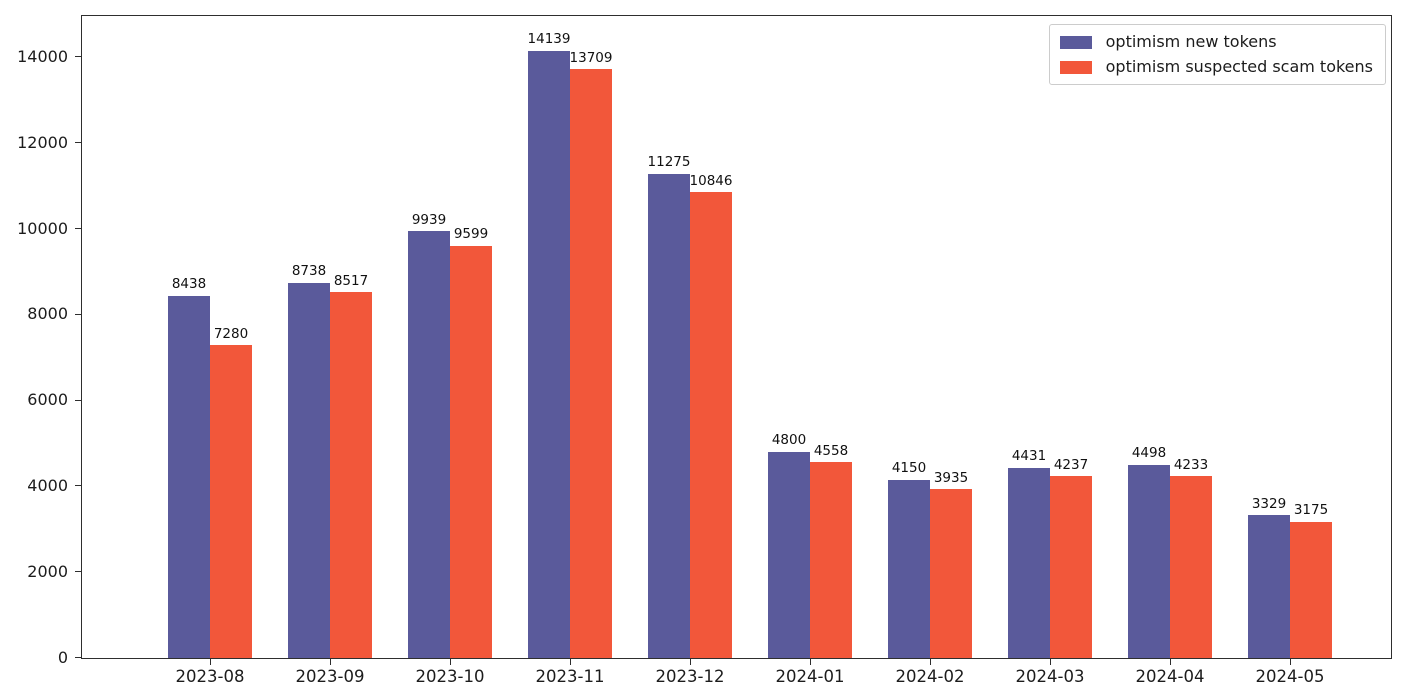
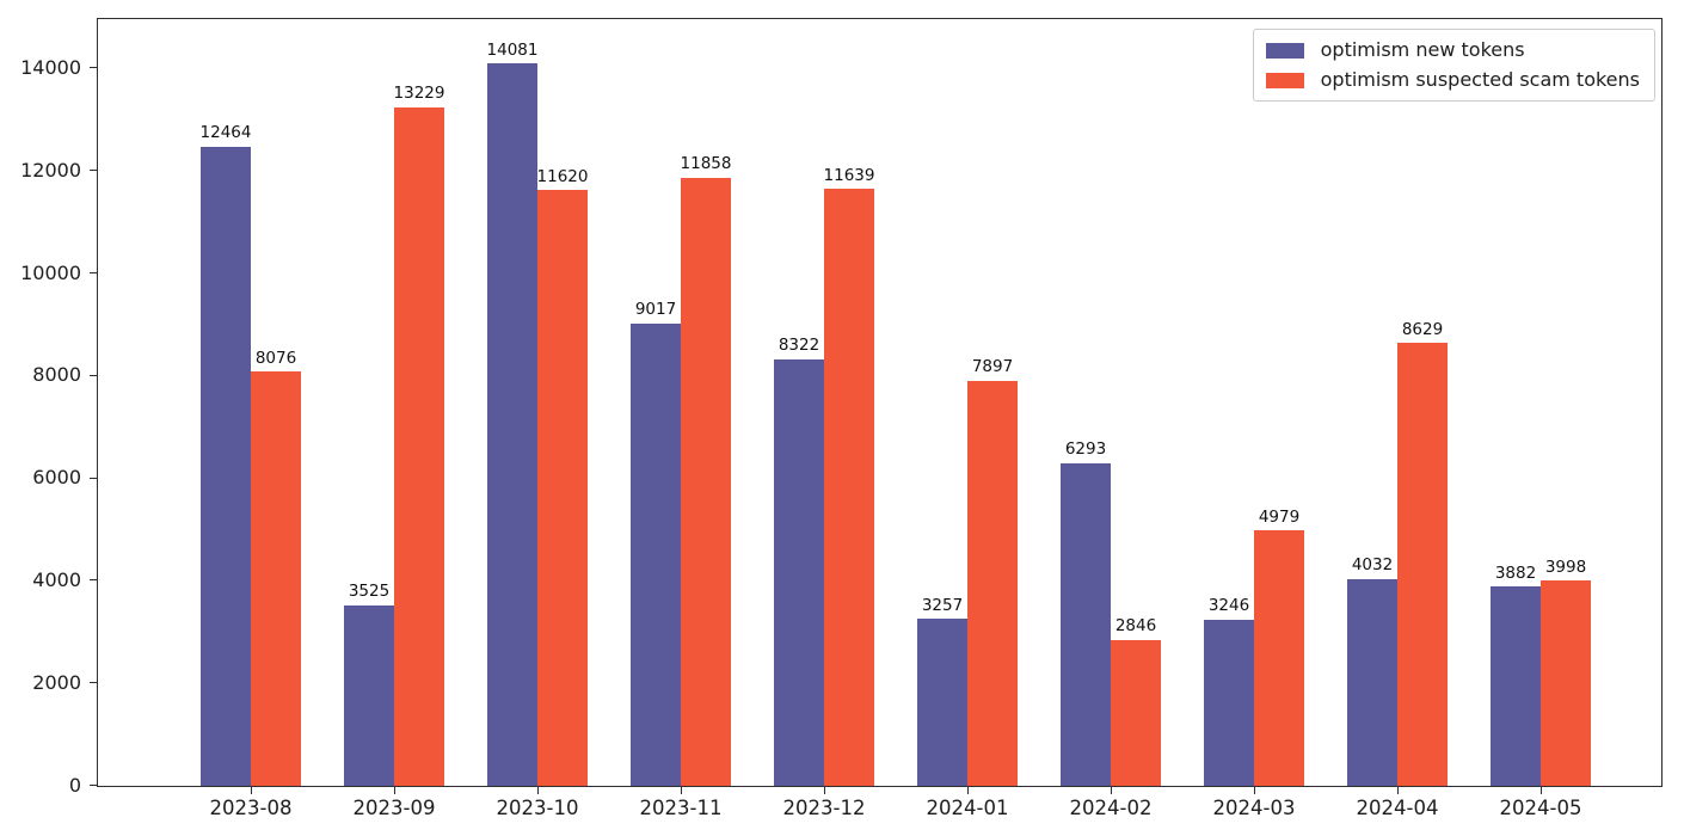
optimism new tokens/2023-08: 8438 -> 12464
optimism suspected scam tokens/2023-08: 7280 -> 8076
optimism new tokens/2023-09: 8738 -> 3525
optimism suspected scam tokens/2023-09: 8517 -> 13229
optimism new tokens/2023-10: 9939 -> 14081
optimism suspected scam tokens/2023-10: 9599 -> 11620
optimism new tokens/2023-11: 14139 -> 9017
optimism suspected scam tokens/2023-11: 13709 -> 11858
optimism new tokens/2023-12: 11275 -> 8322
optimism suspected scam tokens/2023-12: 10846 -> 11639
optimism new tokens/2024-01: 4800 -> 3257
optimism suspected scam tokens/2024-01: 4558 -> 7897
optimism new tokens/2024-02: 4150 -> 6293
optimism suspected scam tokens/2024-02: 3935 -> 2846
optimism new tokens/2024-03: 4431 -> 3246
optimism suspected scam tokens/2024-03: 4237 -> 4979
optimism new tokens/2024-04: 4498 -> 4032
optimism suspected scam tokens/2024-04: 4233 -> 8629
optimism new tokens/2024-05: 3329 -> 3882
optimism suspected scam tokens/2024-05: 3175 -> 3998
